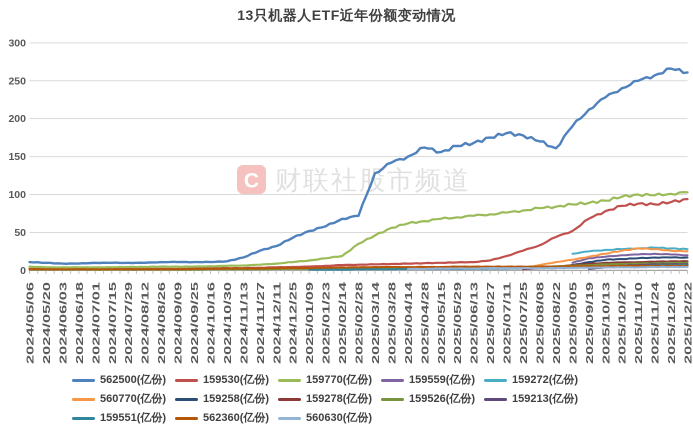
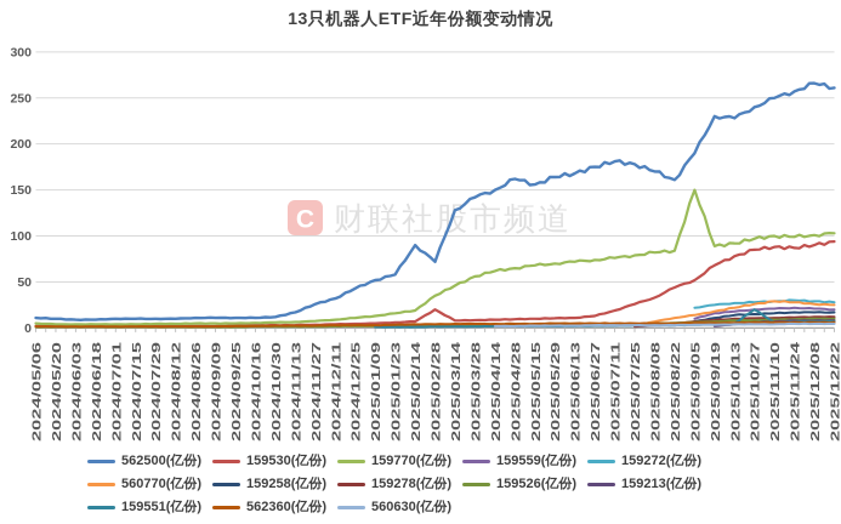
562500(亿份)/2025/02/14: 70 -> 90
159530(亿份)/2025/02/28: 10 -> 20
159770(亿份)/2025/09/05: 90 -> 150
562500(亿份)/2025/09/19: 210 -> 230
159551(亿份)/2025/10/27: 10 -> 20
